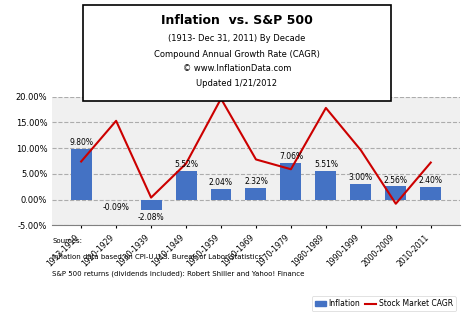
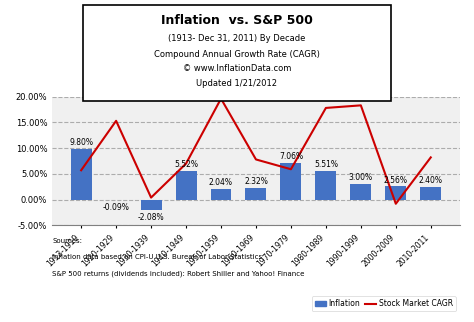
Stock Market CAGR/1913-1919: 7.4% -> 5.7%
Stock Market CAGR/1990-1999: 9.6% -> 18.3%
Stock Market CAGR/2010-2011: 7.2% -> 8.2%
